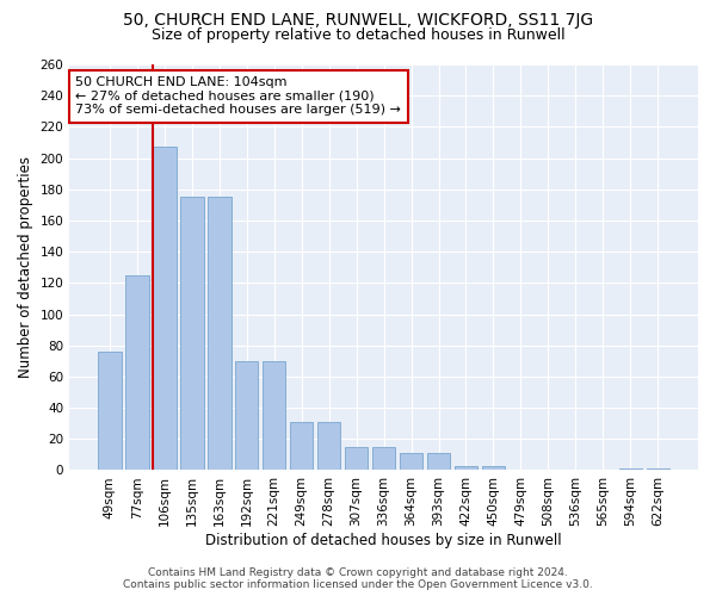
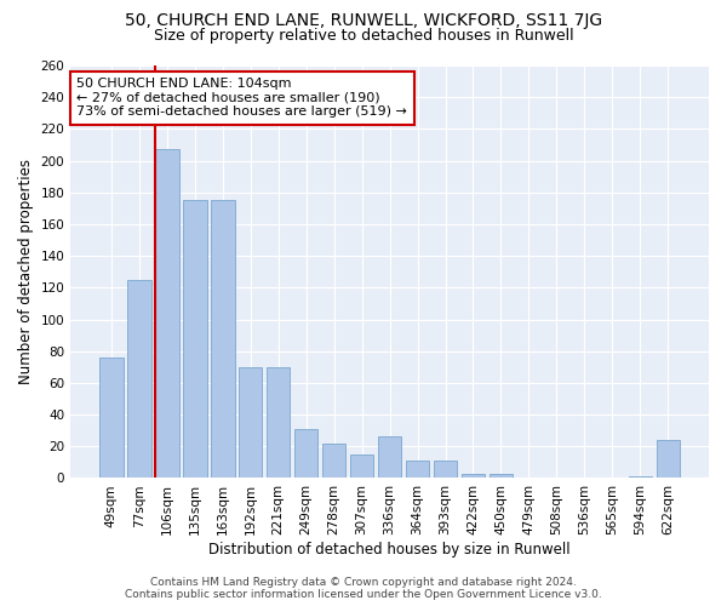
278sqm: 31 -> 22
336sqm: 15 -> 26
622sqm: 1 -> 24
